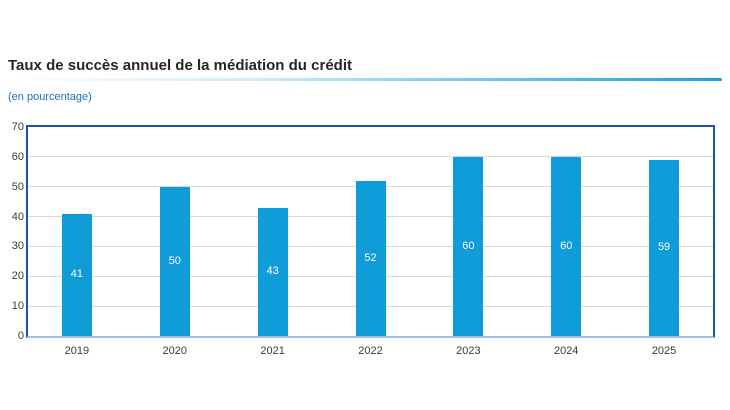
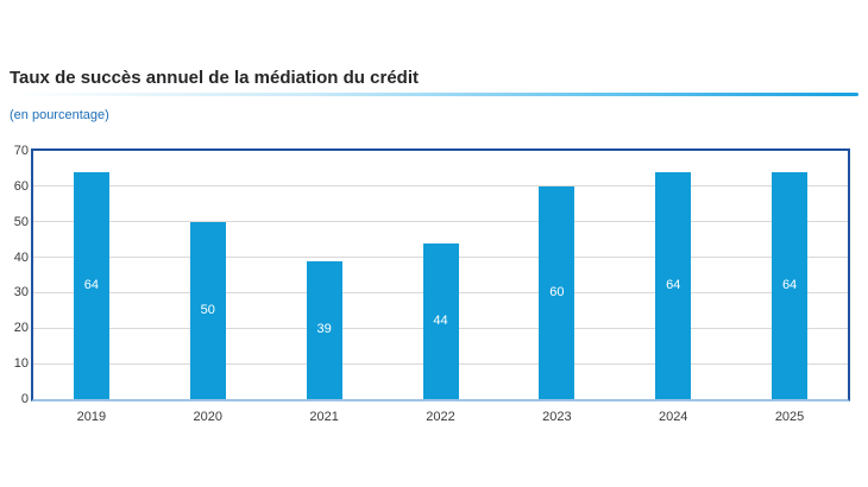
2019: 41 -> 64
2021: 43 -> 39
2022: 52 -> 44
2024: 60 -> 64
2025: 59 -> 64
